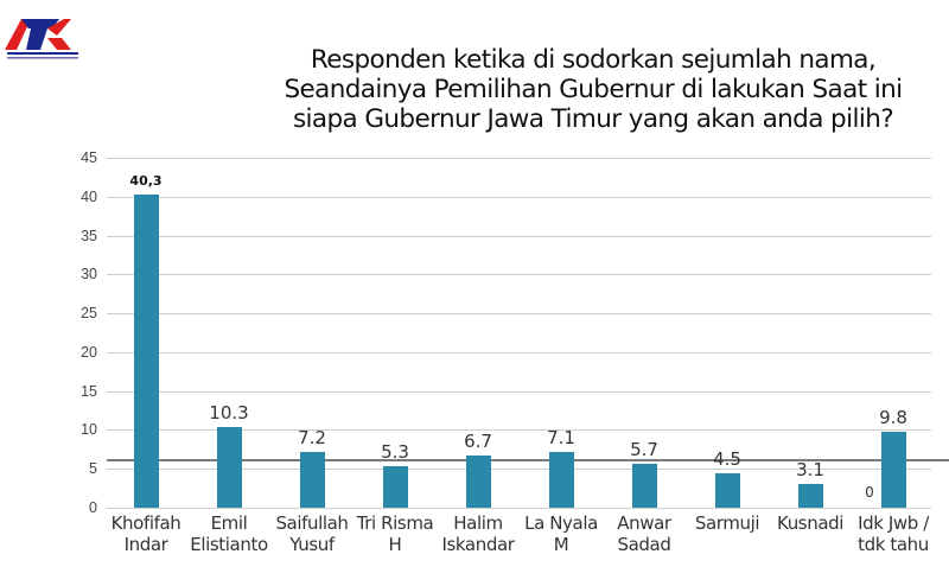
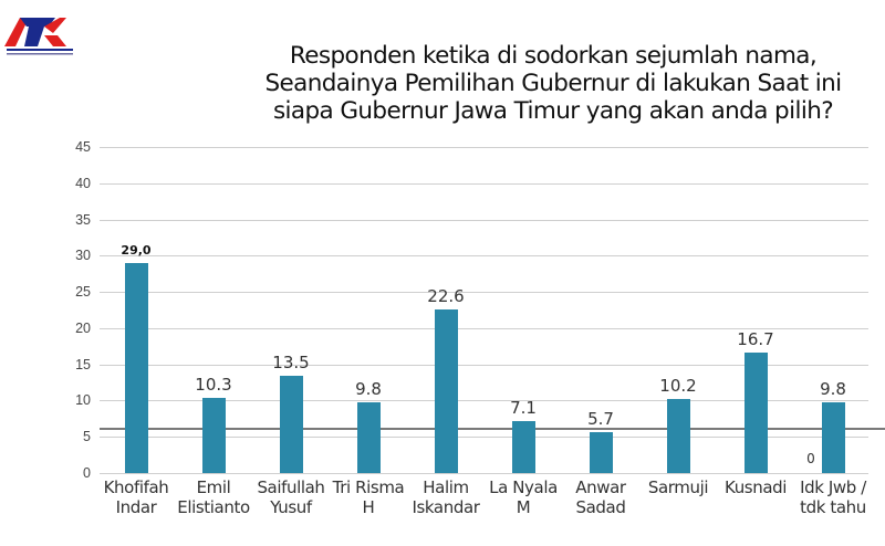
Khofifah Indar: 40,3 -> 29,0
Saifullah Yusuf: 7.2 -> 13.5
Tri Risma H: 5.3 -> 9.8
Halim Iskandar: 6.7 -> 22.6
Sarmuji: 4.5 -> 10.2
Kusnadi: 3.1 -> 16.7
